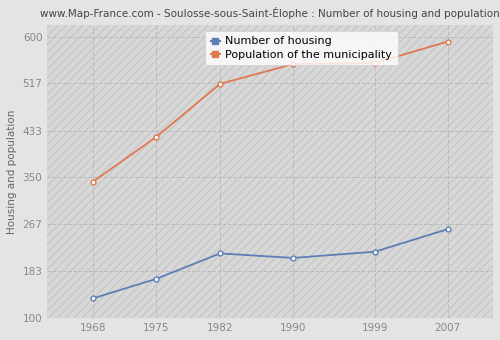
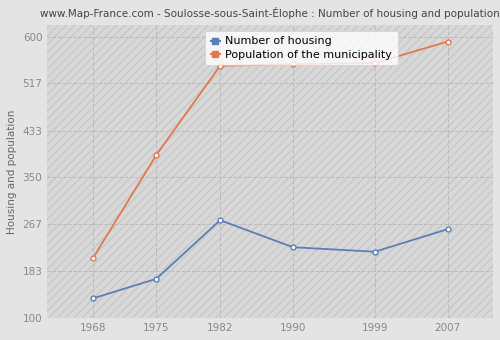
Population of the municipality/1968: 342 -> 206
Population of the municipality/1975: 422 -> 390
Number of housing/1982: 215 -> 274
Population of the municipality/1982: 516 -> 548
Number of housing/1990: 207 -> 226
